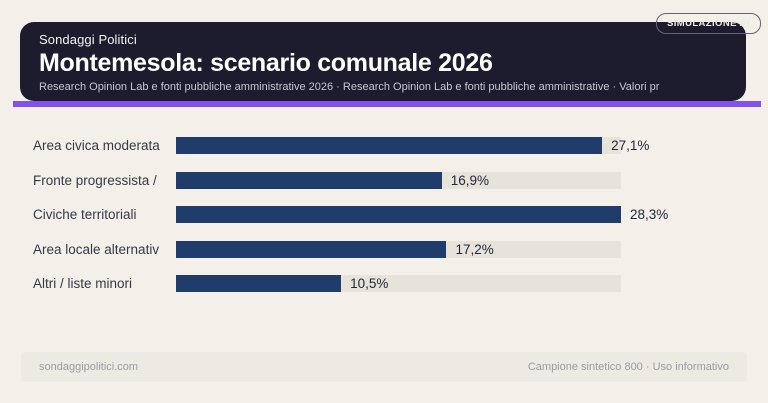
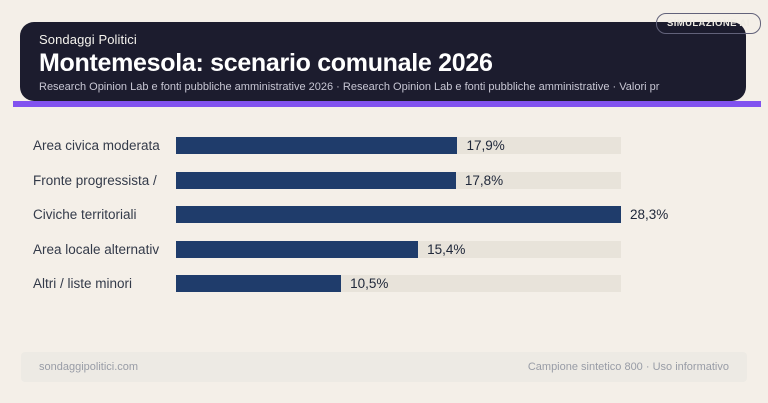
Area civica moderata: 27,1% -> 17,9%
Fronte progressista /: 16,9% -> 17,8%
Area locale alternativ: 17,2% -> 15,4%
